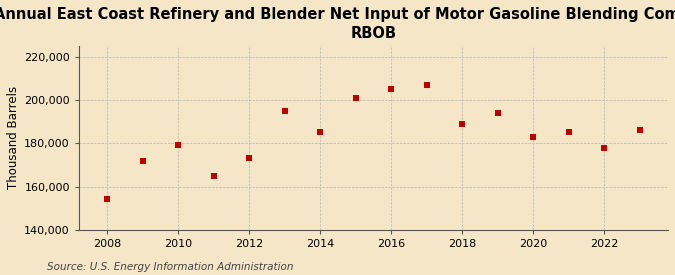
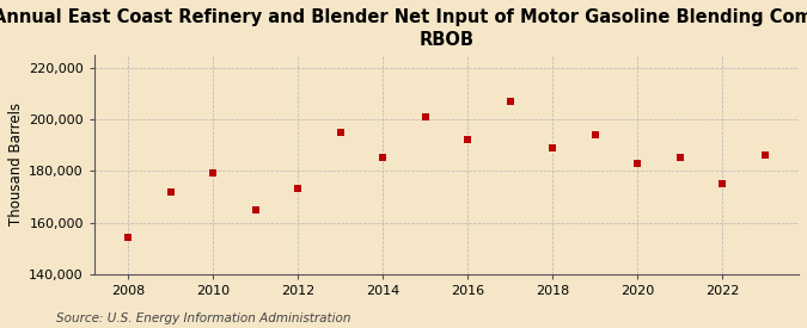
2016: 205,000 -> 192,000
2022: 178,000 -> 175,000
